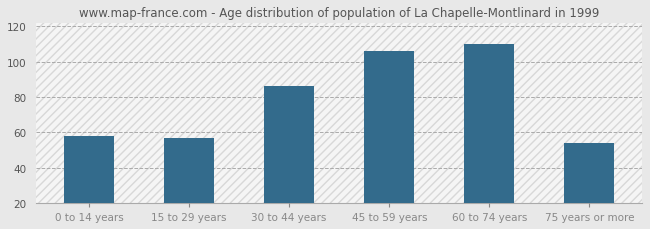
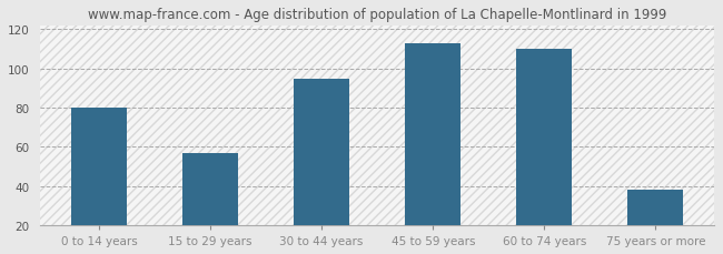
0 to 14 years: 58 -> 80
30 to 44 years: 86 -> 95
45 to 59 years: 106 -> 113
75 years or more: 54 -> 38
